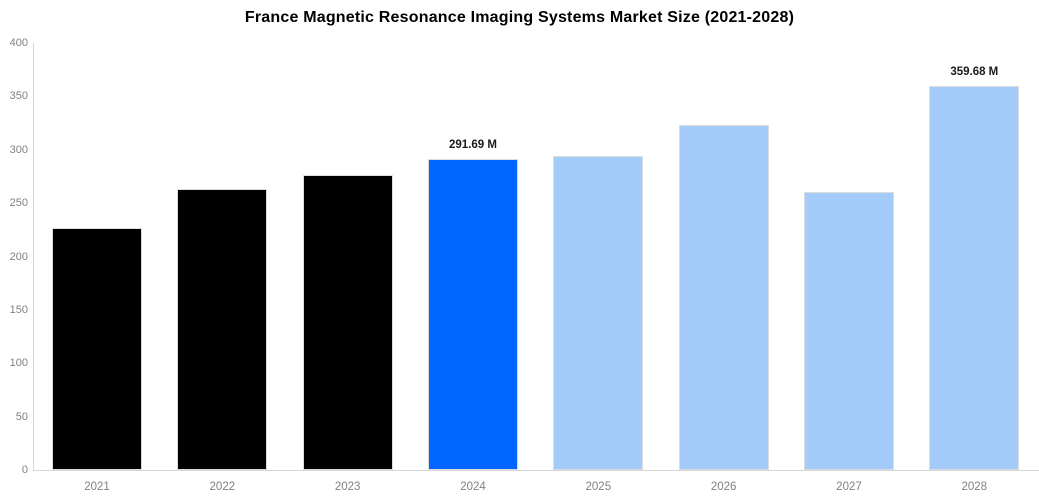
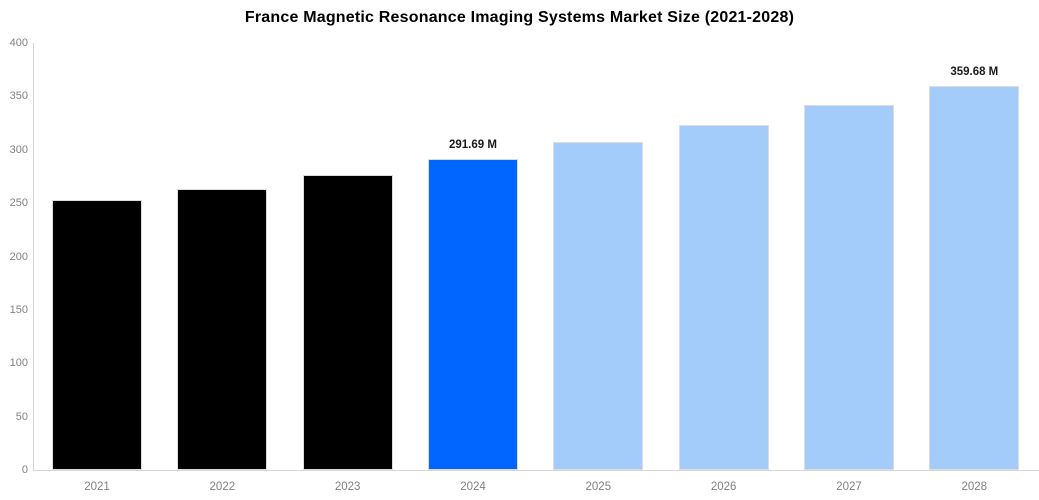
2021: 227 -> 253
2025: 294 -> 307
2027: 260 -> 342
